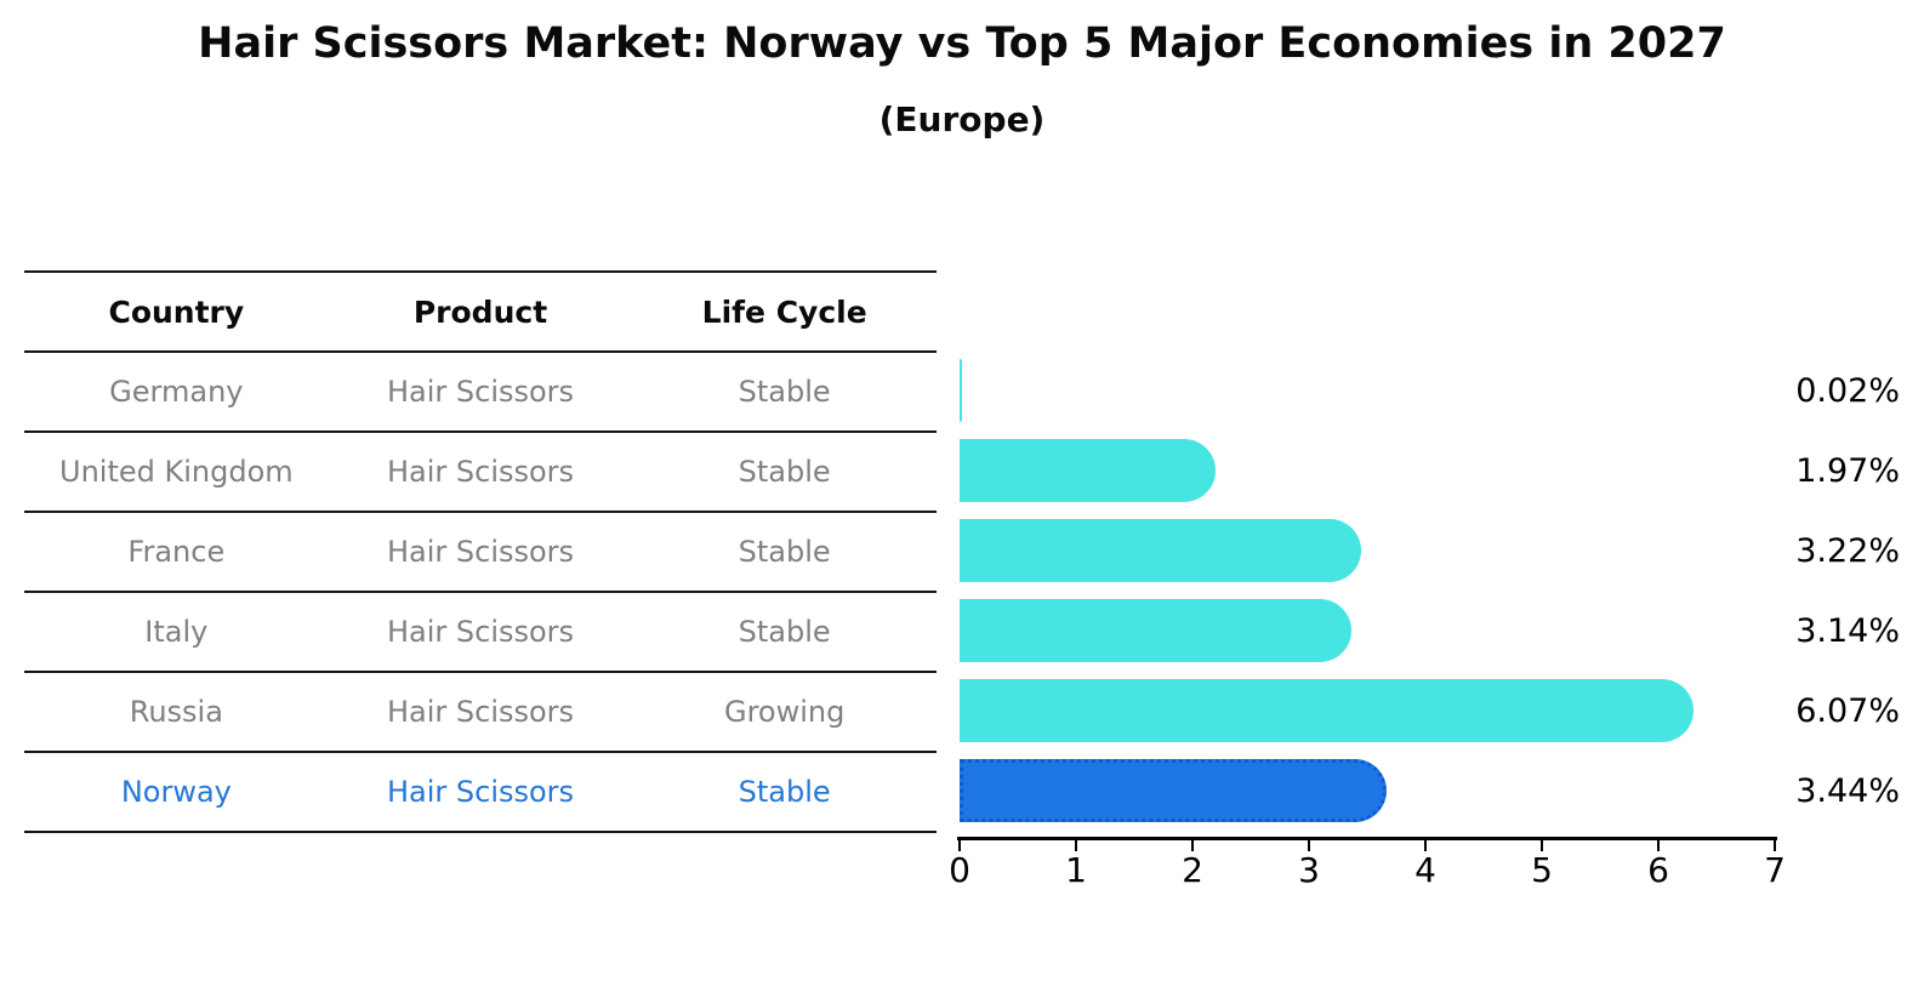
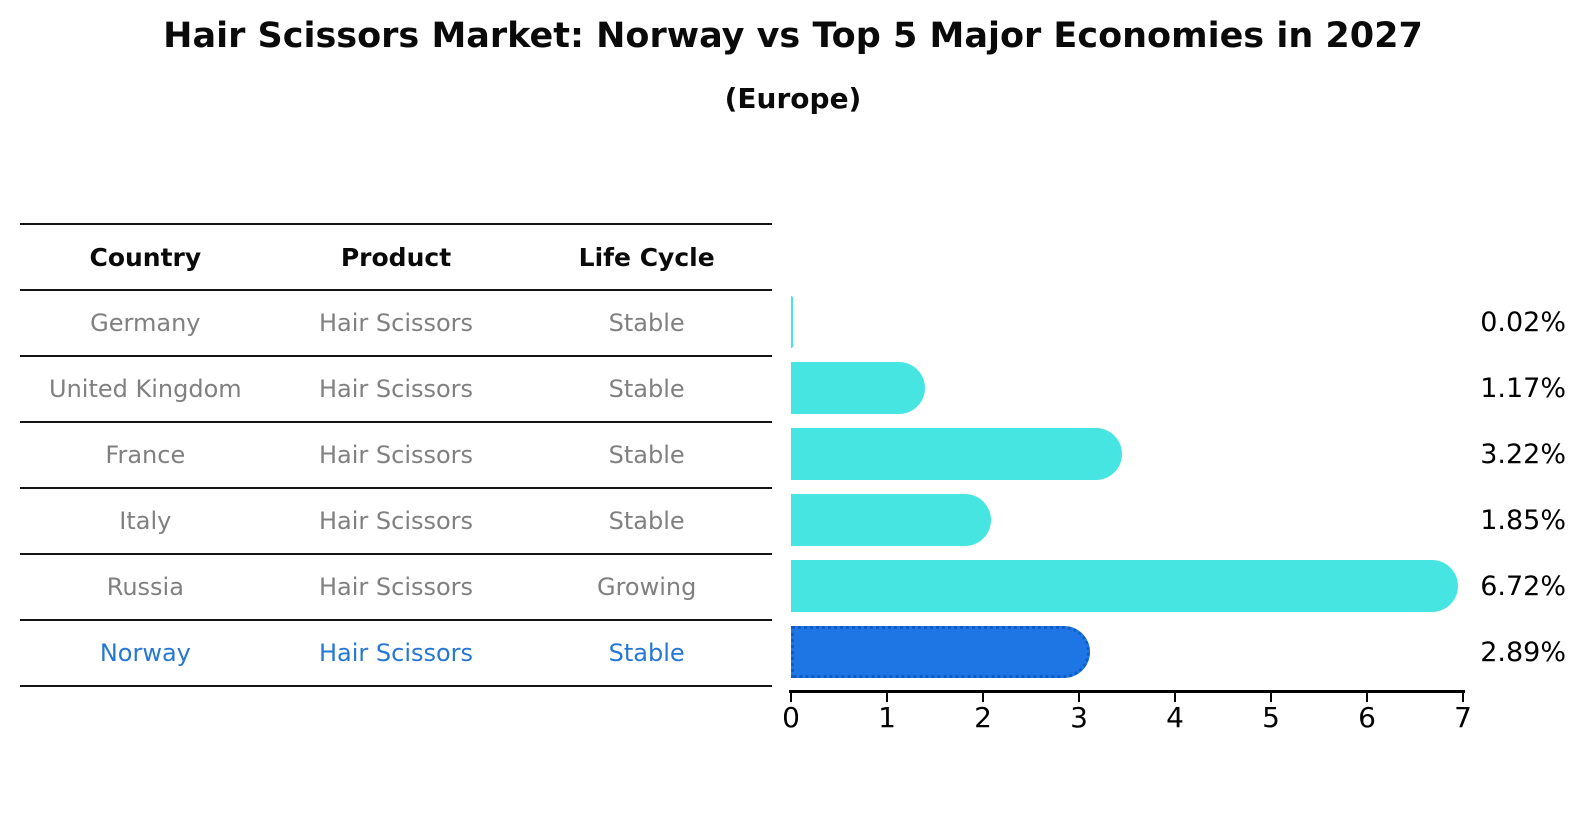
United Kingdom: 1.97% -> 1.17%
Italy: 3.14% -> 1.85%
Russia: 6.07% -> 6.72%
Norway: 3.44% -> 2.89%
